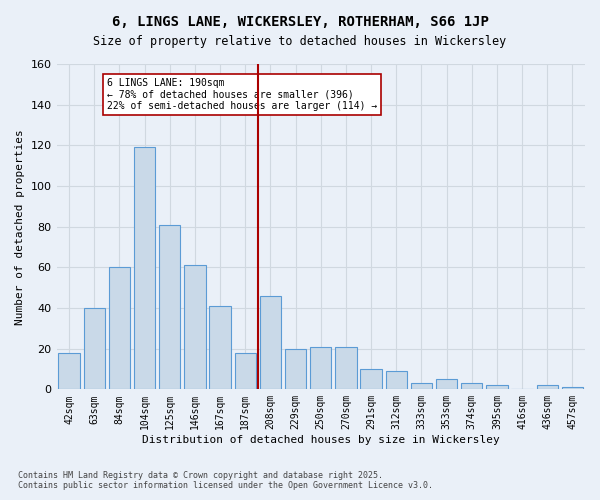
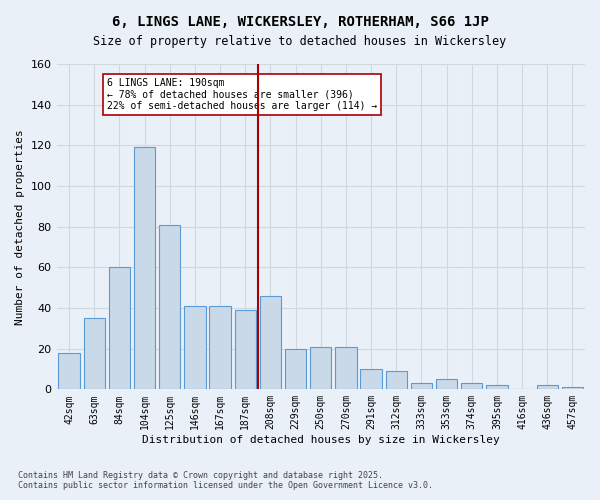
63sqm: 40 -> 35
146sqm: 61 -> 41
187sqm: 18 -> 39
